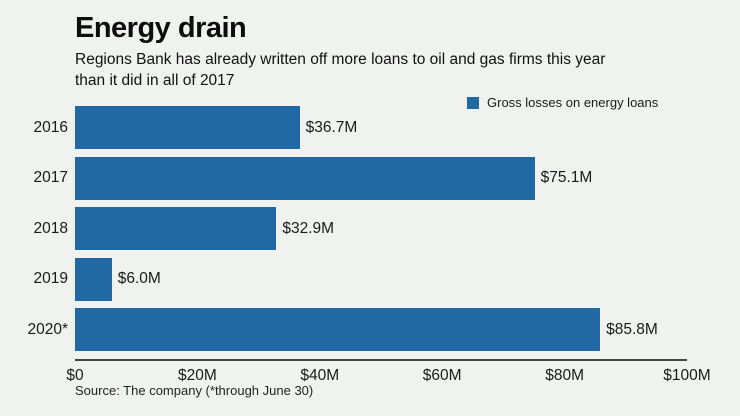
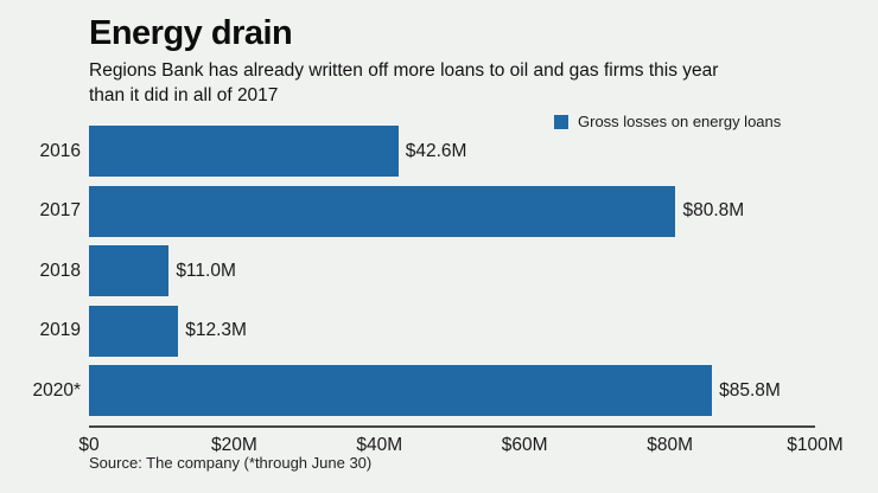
2016: $36.7M -> $42.6M
2017: $75.1M -> $80.8M
2018: $32.9M -> $11.0M
2019: $6.0M -> $12.3M
